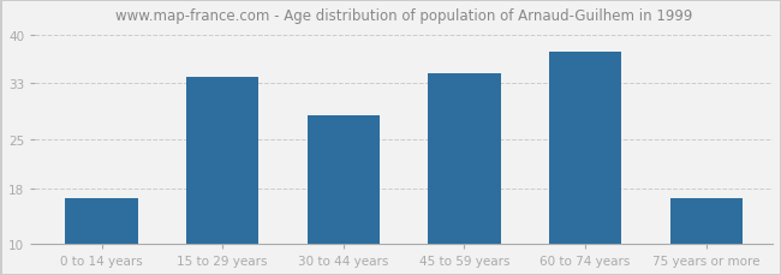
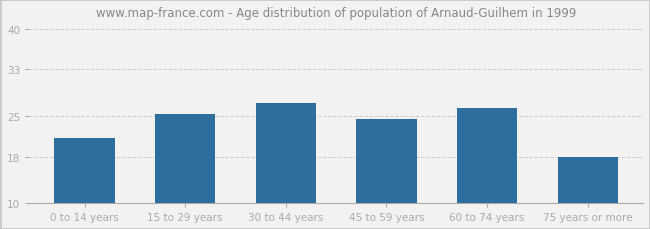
0 to 14 years: 16.5 -> 21.2
15 to 29 years: 34.0 -> 25.4
30 to 44 years: 28.5 -> 27.2
45 to 59 years: 34.5 -> 24.4
60 to 74 years: 37.5 -> 26.4
75 years or more: 16.5 -> 18.0
